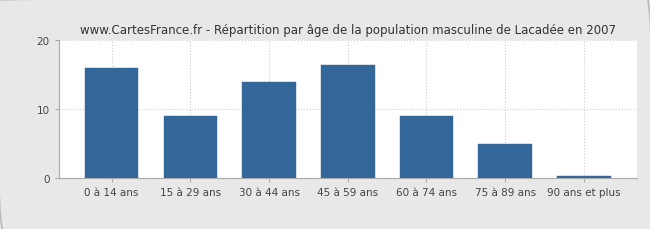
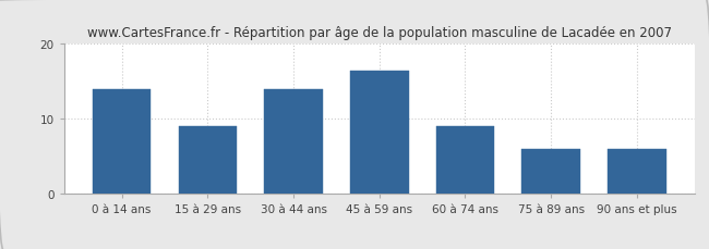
0 à 14 ans: 16.0 -> 14.0
75 à 89 ans: 5.0 -> 6.0
90 ans et plus: 0.3 -> 6.0
